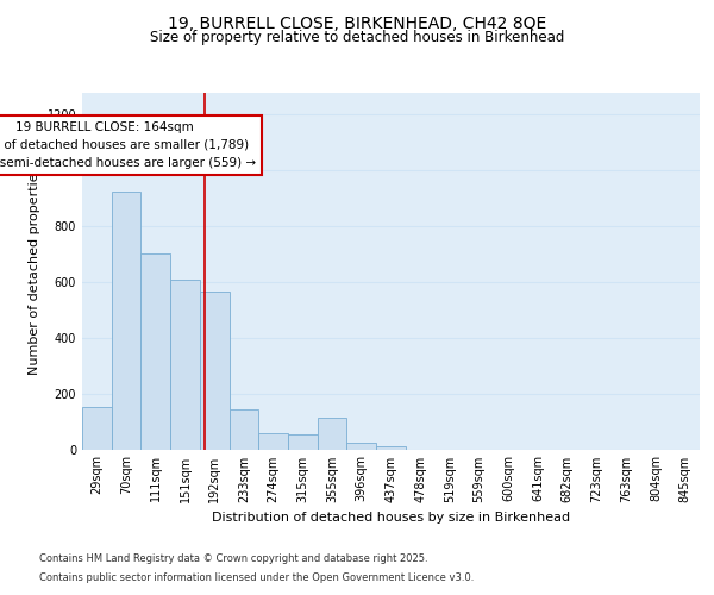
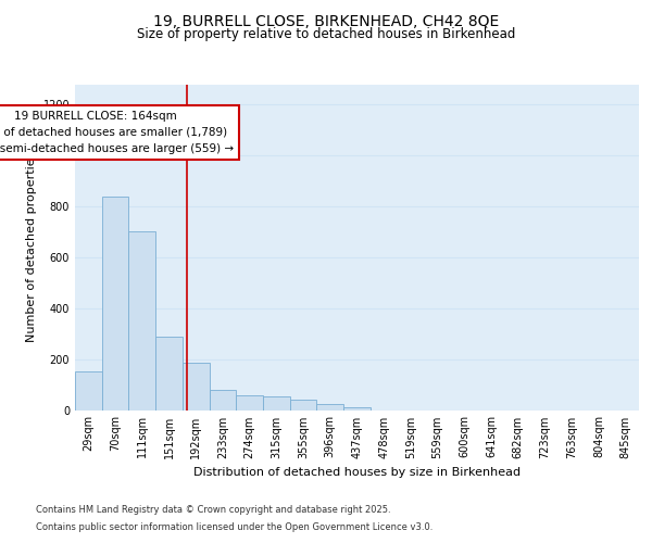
70sqm: 925 -> 840
151sqm: 610 -> 290
192sqm: 565 -> 185
233sqm: 145 -> 80
355sqm: 115 -> 42
